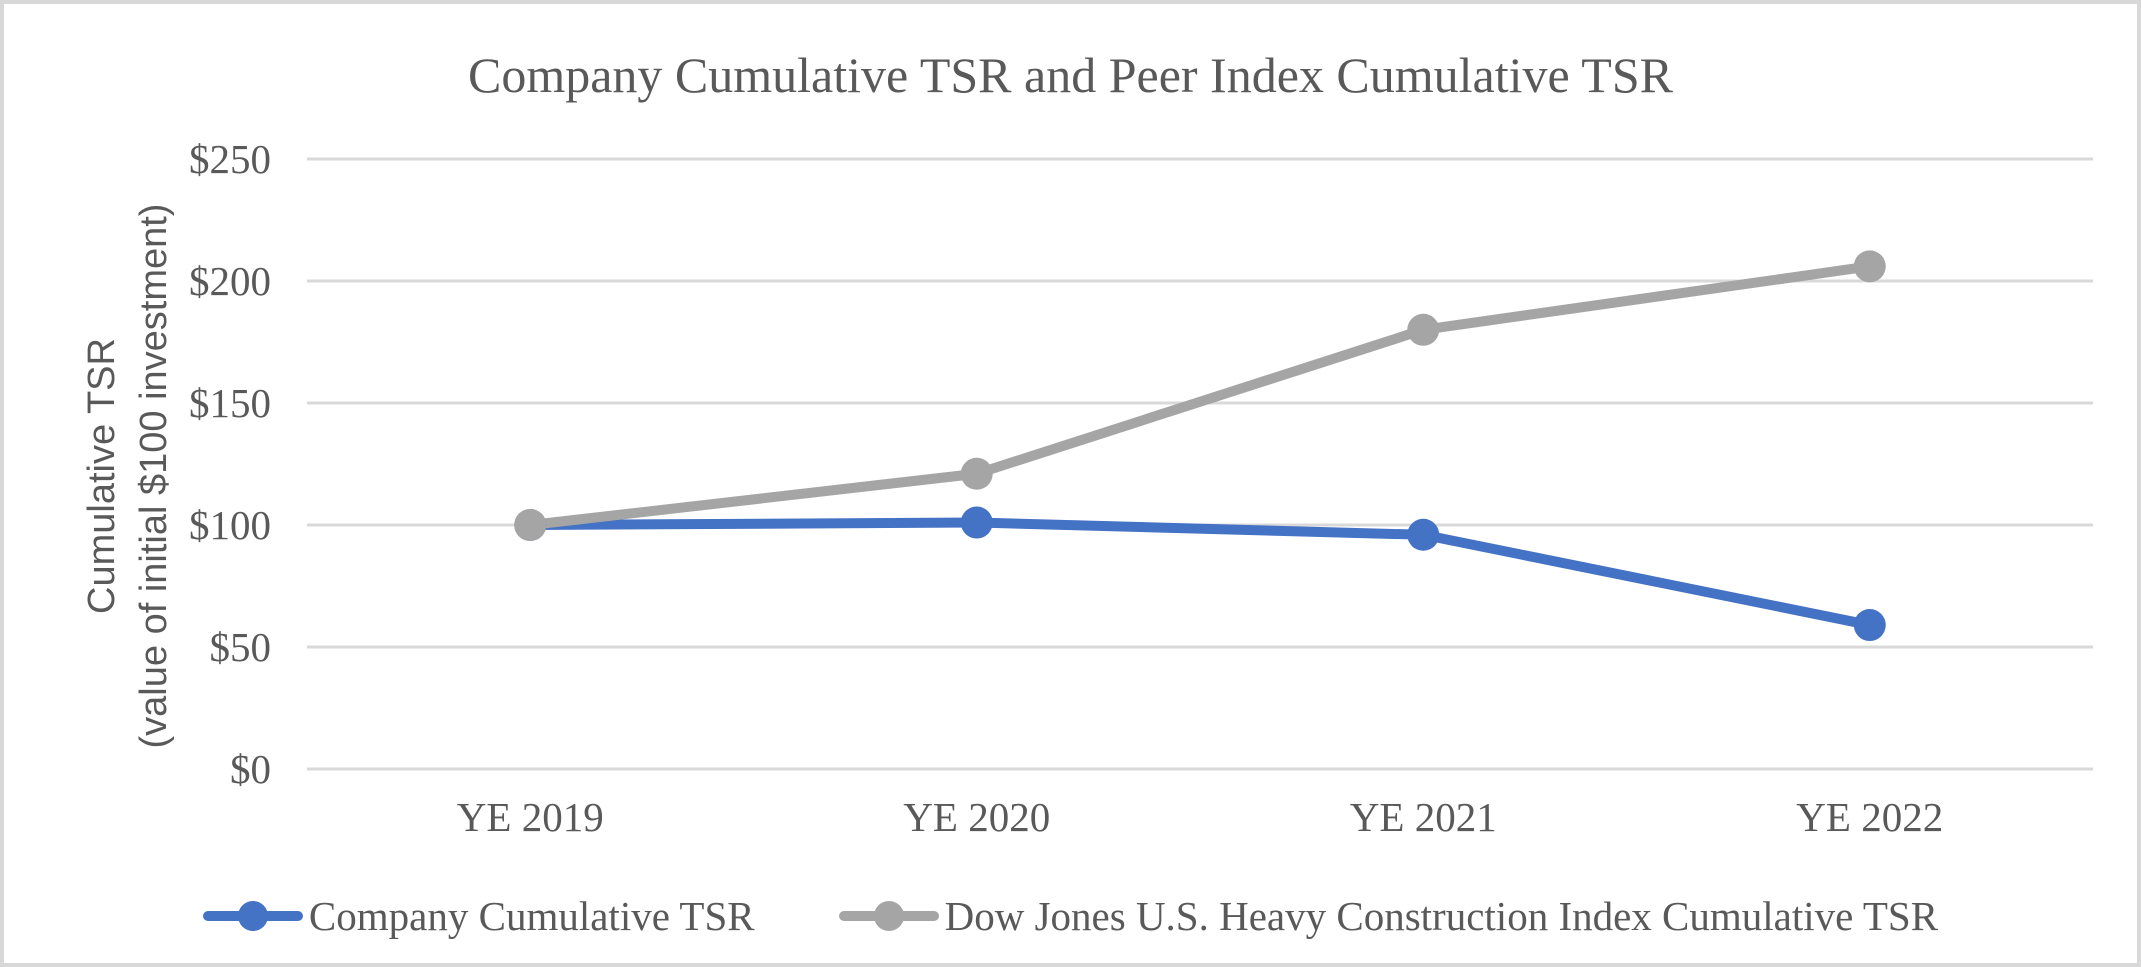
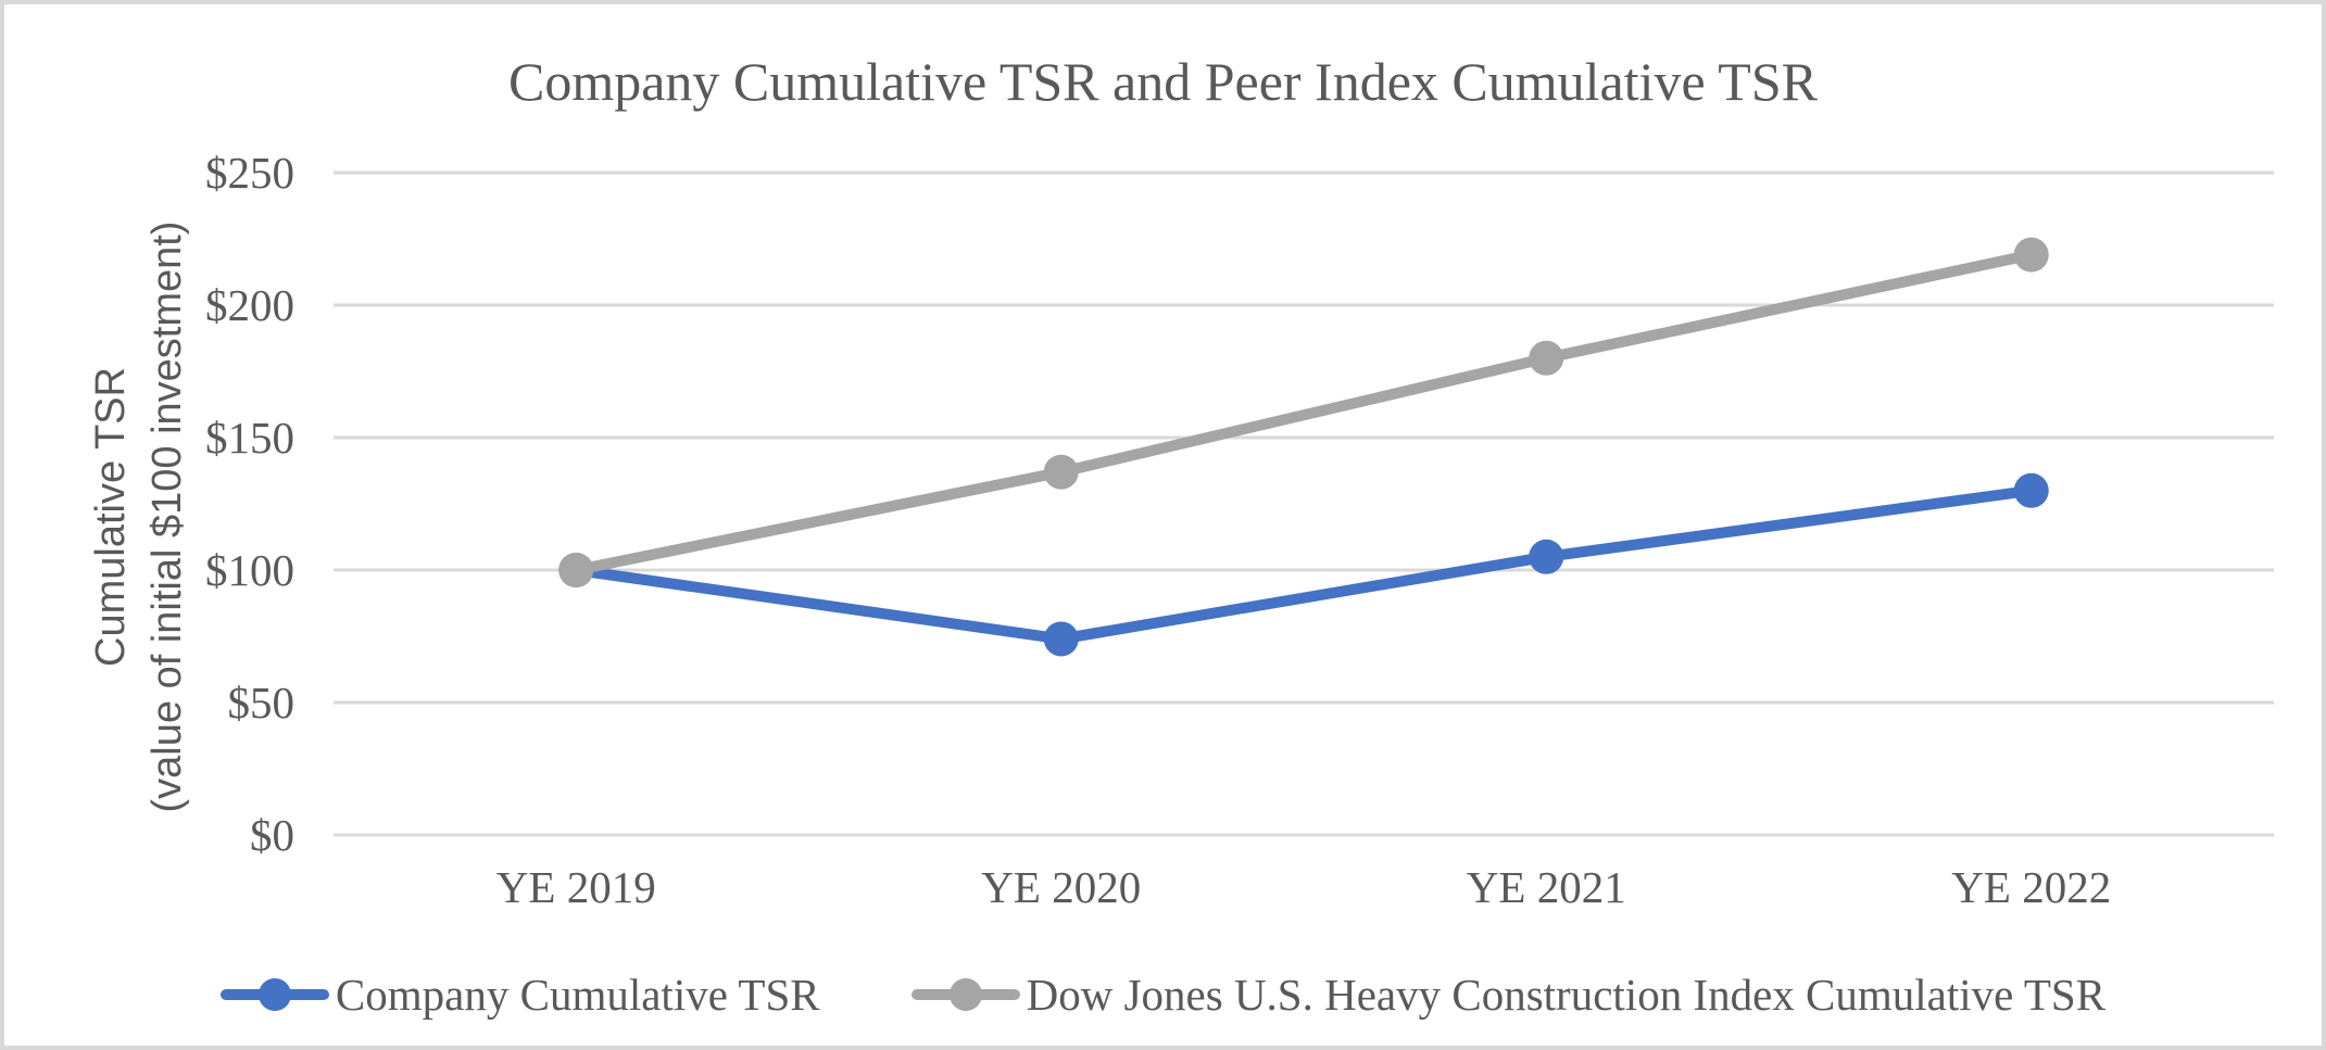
Company Cumulative TSR/YE 2020: $101 -> $74
Dow Jones U.S. Heavy Construction Index Cumulative TSR/YE 2020: $121 -> $137
Company Cumulative TSR/YE 2021: $96 -> $105
Company Cumulative TSR/YE 2022: $59 -> $130
Dow Jones U.S. Heavy Construction Index Cumulative TSR/YE 2022: $206 -> $219
